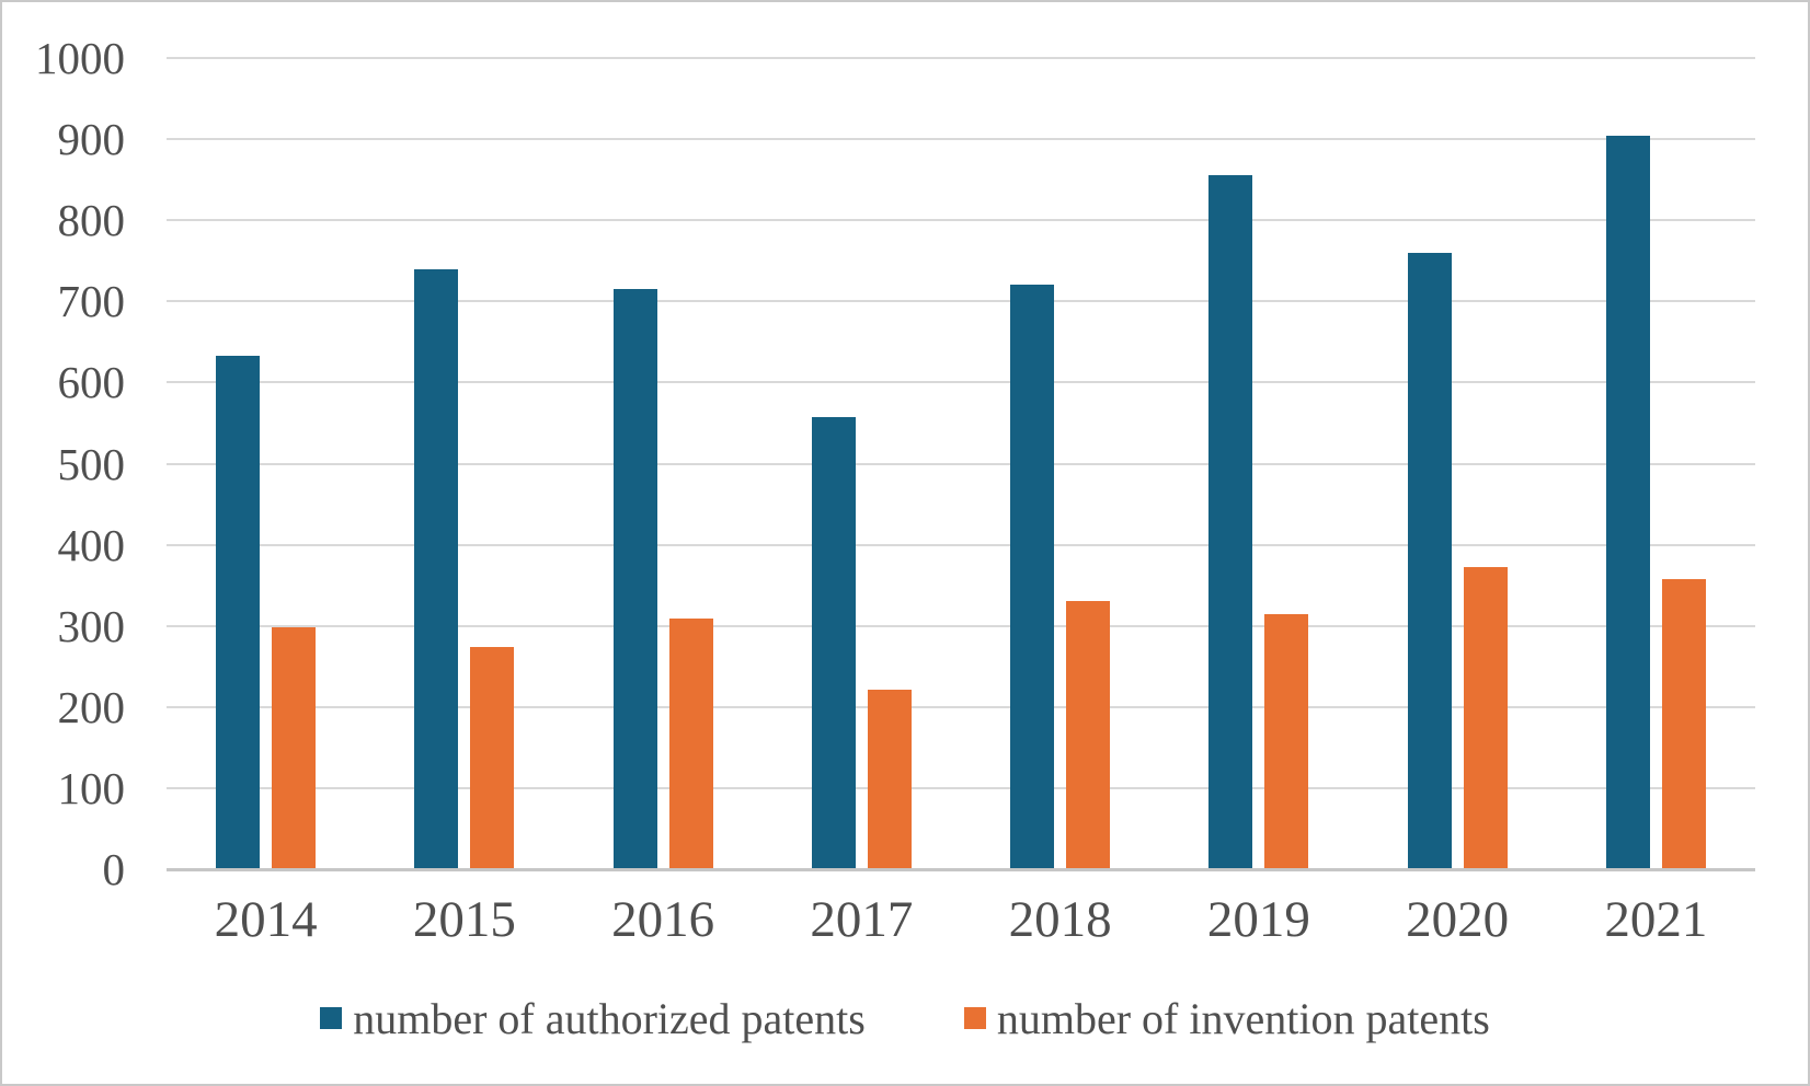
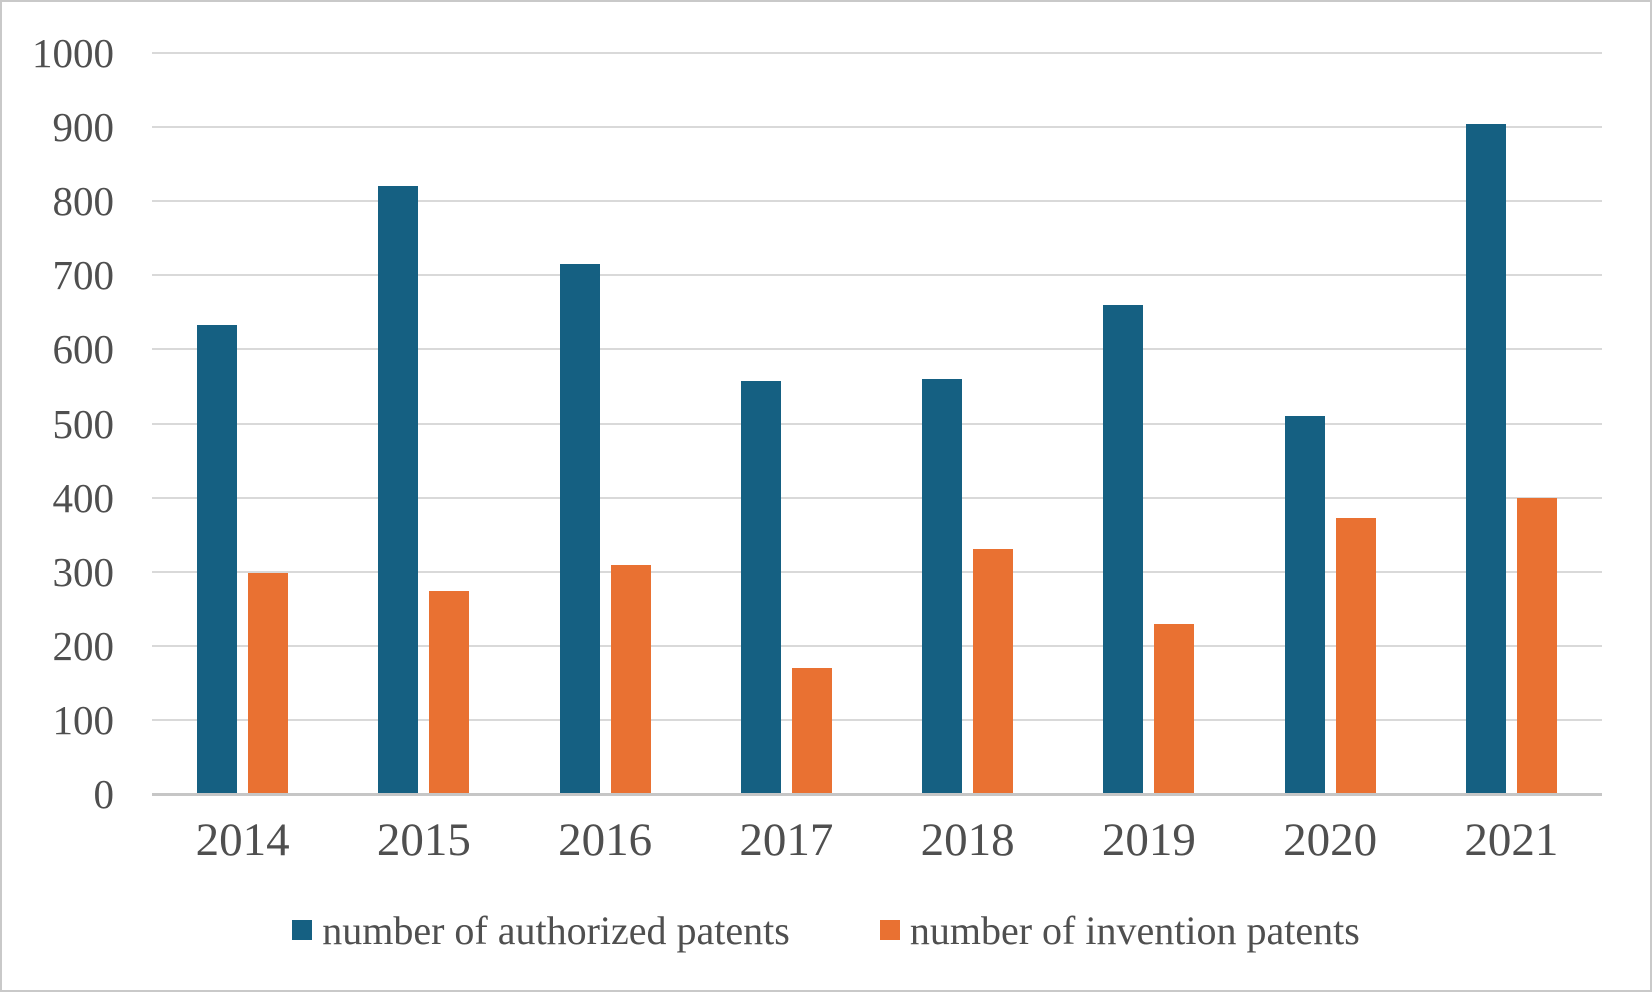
number of authorized patents/2015: 740 -> 820
number of invention patents/2017: 220 -> 170
number of authorized patents/2018: 720 -> 560
number of authorized patents/2019: 860 -> 660
number of invention patents/2019: 310 -> 230
number of authorized patents/2020: 760 -> 510
number of invention patents/2021: 360 -> 400
